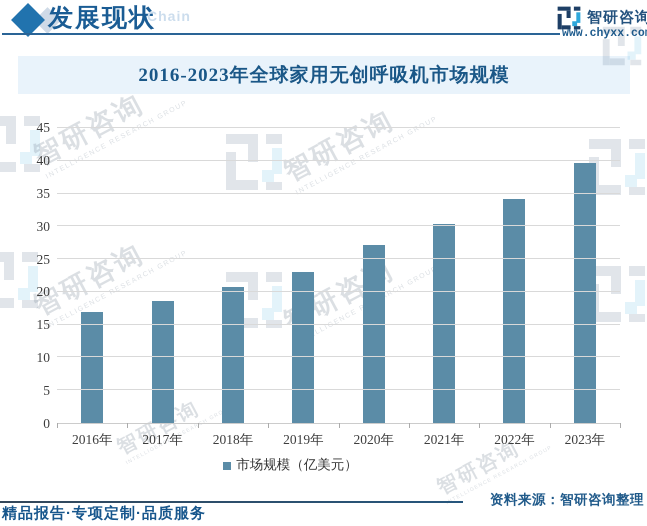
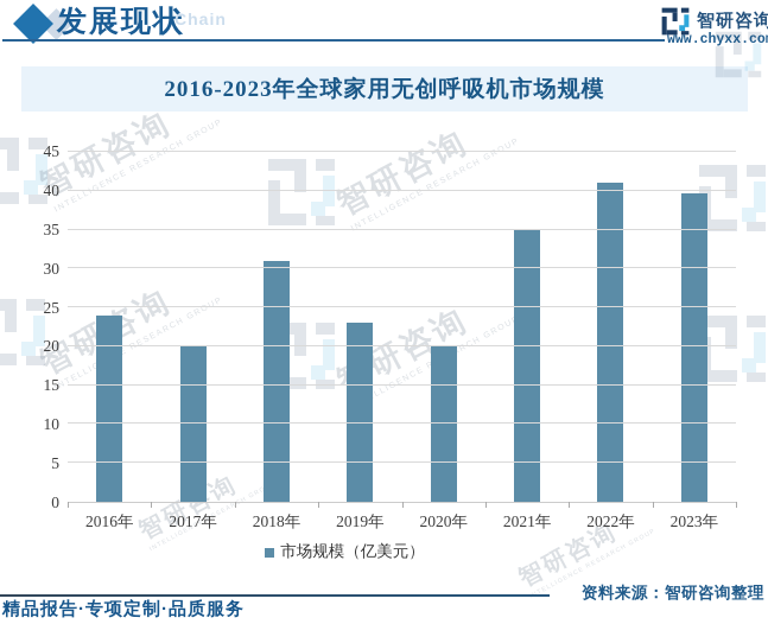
2016年: 17 -> 24
2017年: 19 -> 20
2018年: 21 -> 31
2020年: 27 -> 20
2021年: 30 -> 35
2022年: 34 -> 41
